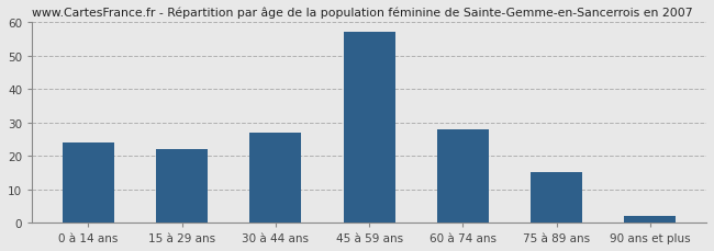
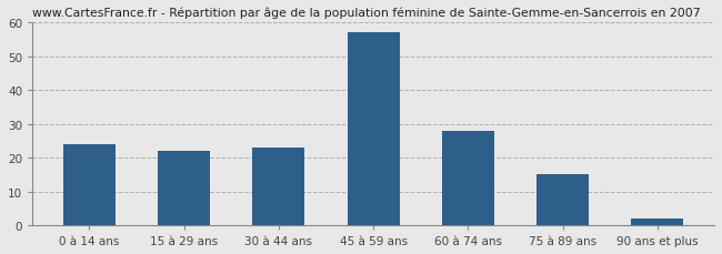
30 à 44 ans: 27 -> 23
